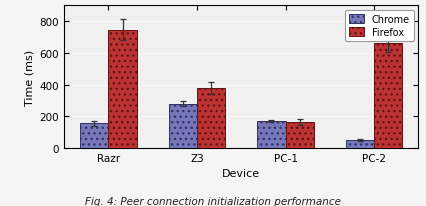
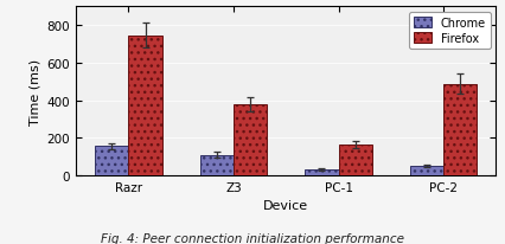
Chrome/Z3: 280 -> 110
Chrome/PC-1: 170 -> 30
Firefox/PC-2: 660 -> 490
